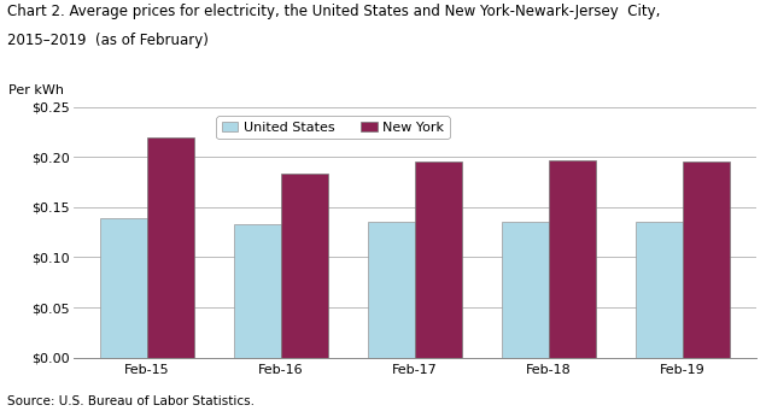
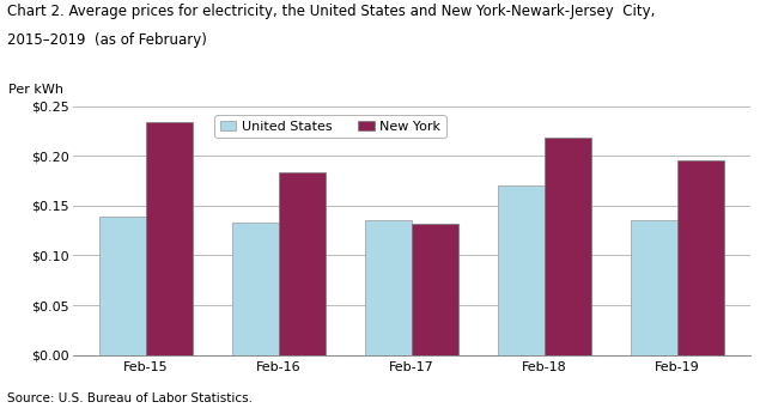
New York/Feb-15: $0.219 -> $0.234
New York/Feb-17: $0.195 -> $0.132
United States/Feb-18: $0.135 -> $0.170
New York/Feb-18: $0.197 -> $0.218
